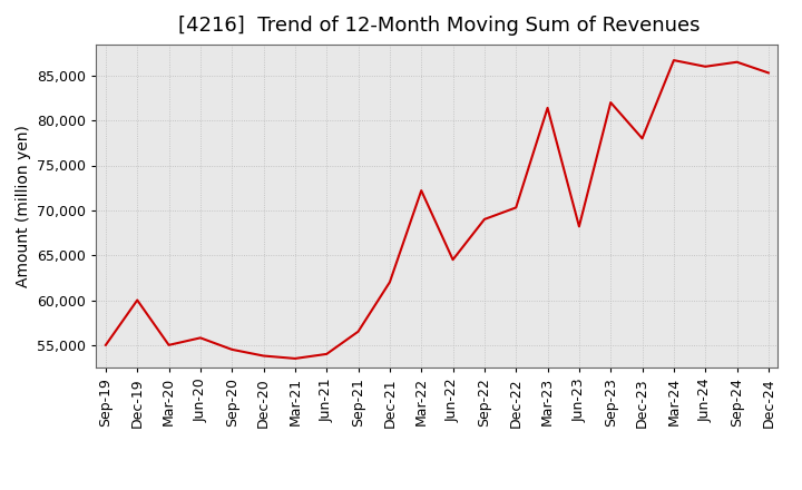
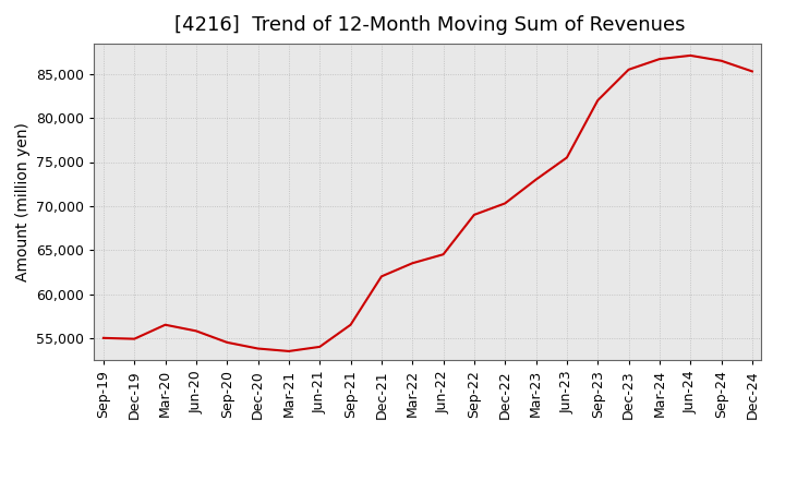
Dec-19: 60,000 -> 54,900
Mar-20: 55,000 -> 56,500
Mar-22: 72,200 -> 63,500
Mar-23: 81,400 -> 73,000
Jun-23: 68,200 -> 75,500
Dec-23: 78,000 -> 85,500
Jun-24: 86,000 -> 87,100
